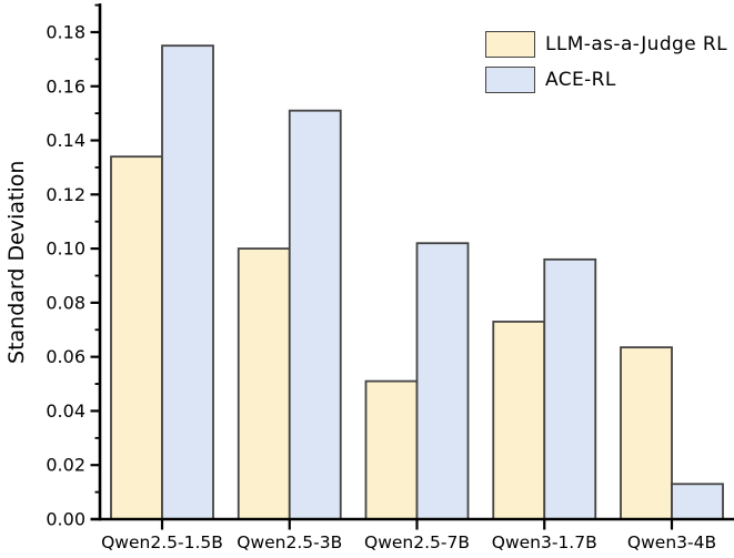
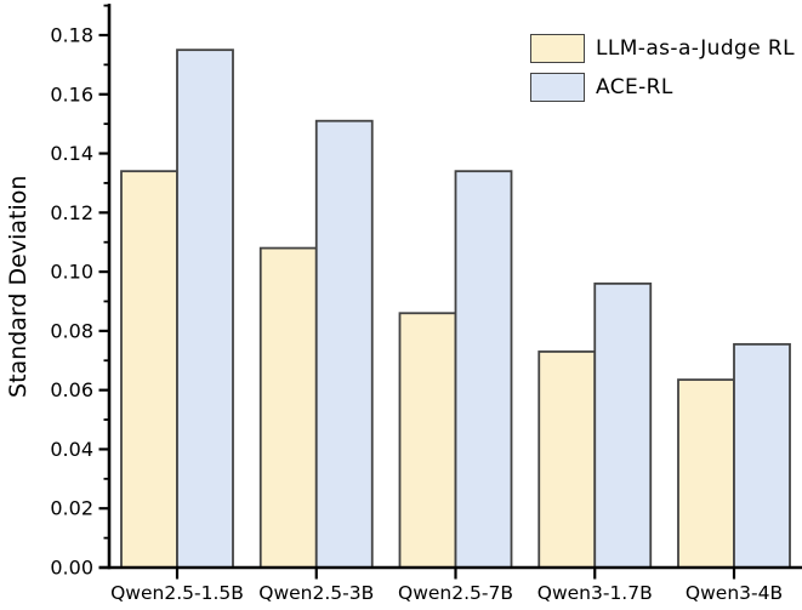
LLM-as-a-Judge RL/Qwen2.5-3B: 0.100 -> 0.108
LLM-as-a-Judge RL/Qwen2.5-7B: 0.051 -> 0.086
ACE-RL/Qwen2.5-7B: 0.102 -> 0.134
ACE-RL/Qwen3-4B: 0.013 -> 0.075
